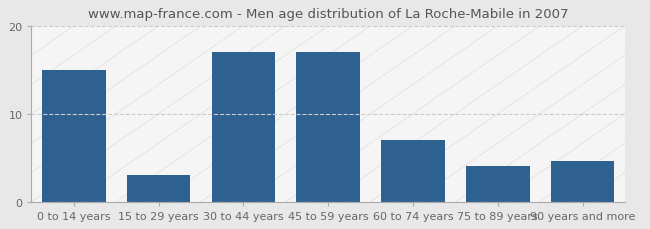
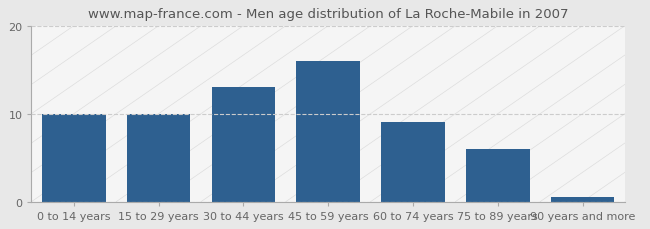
0 to 14 years: 15.0 -> 10.0
15 to 29 years: 3.0 -> 10.0
30 to 44 years: 17.0 -> 13.0
45 to 59 years: 17.0 -> 16.0
60 to 74 years: 7.0 -> 9.0
75 to 89 years: 4.0 -> 6.0
90 years and more: 4.6 -> 0.5
